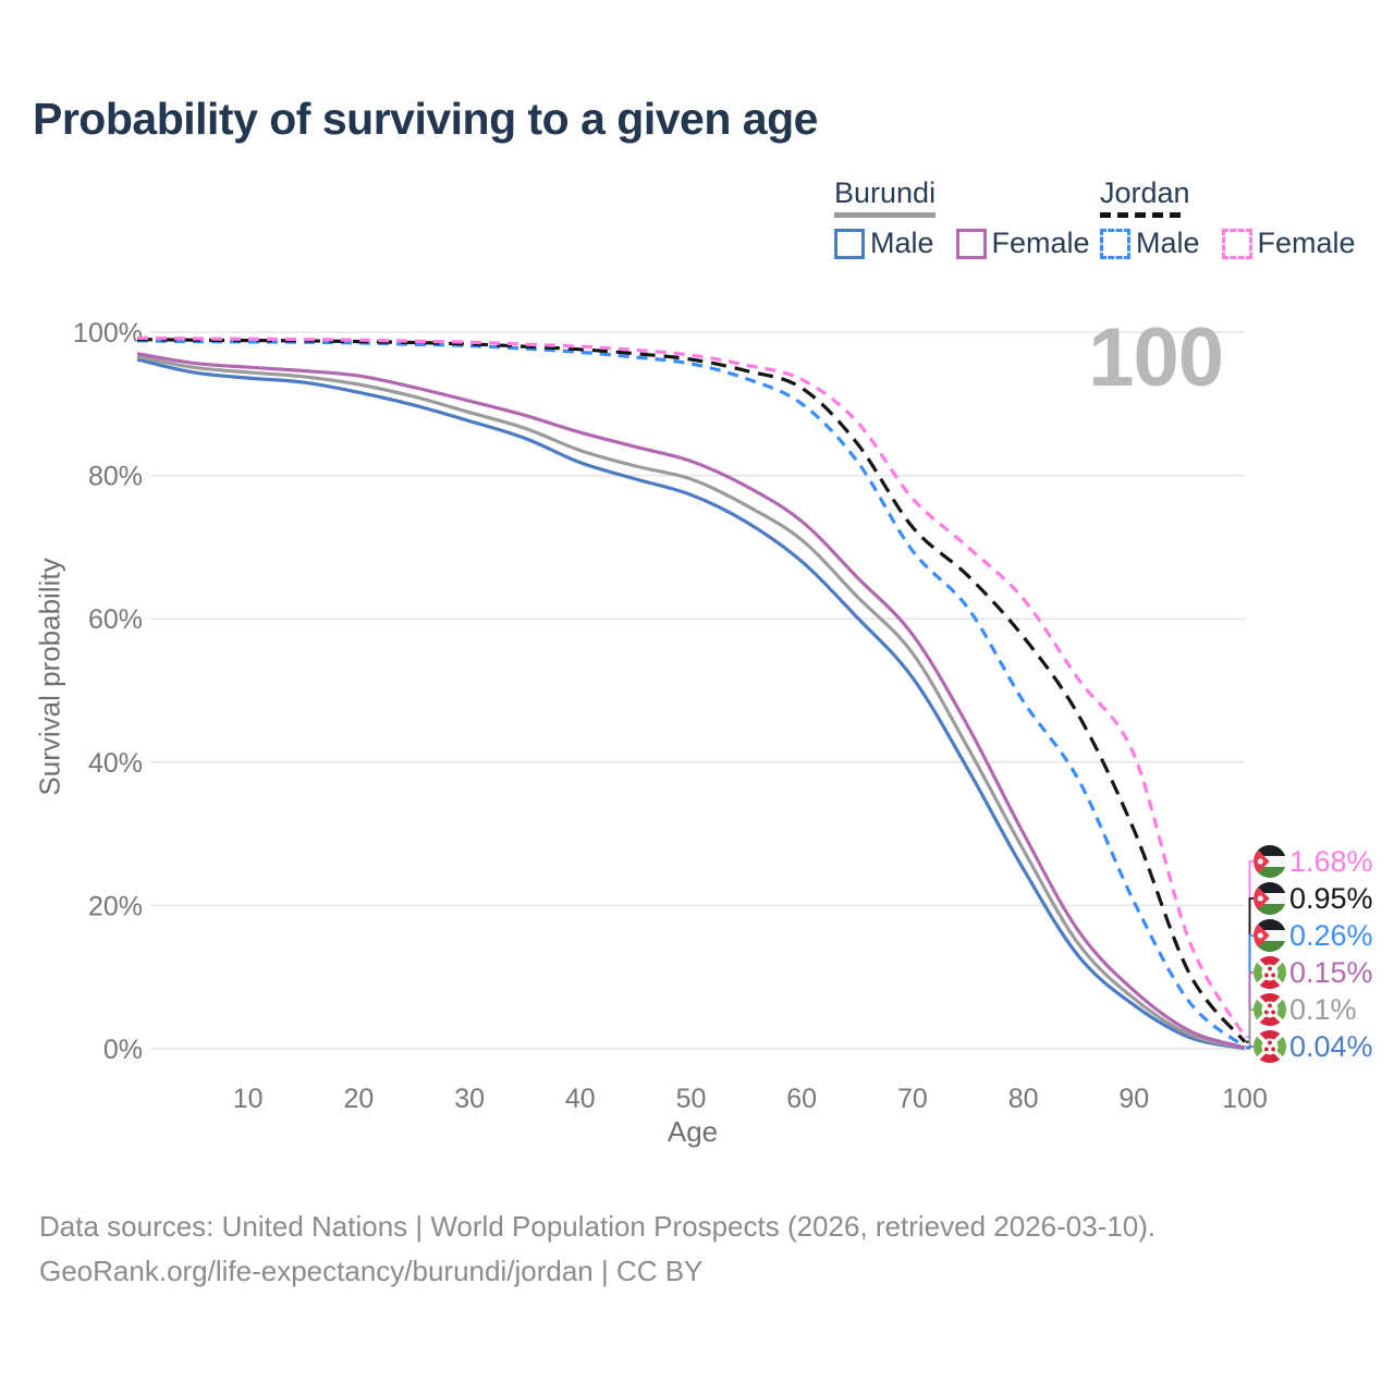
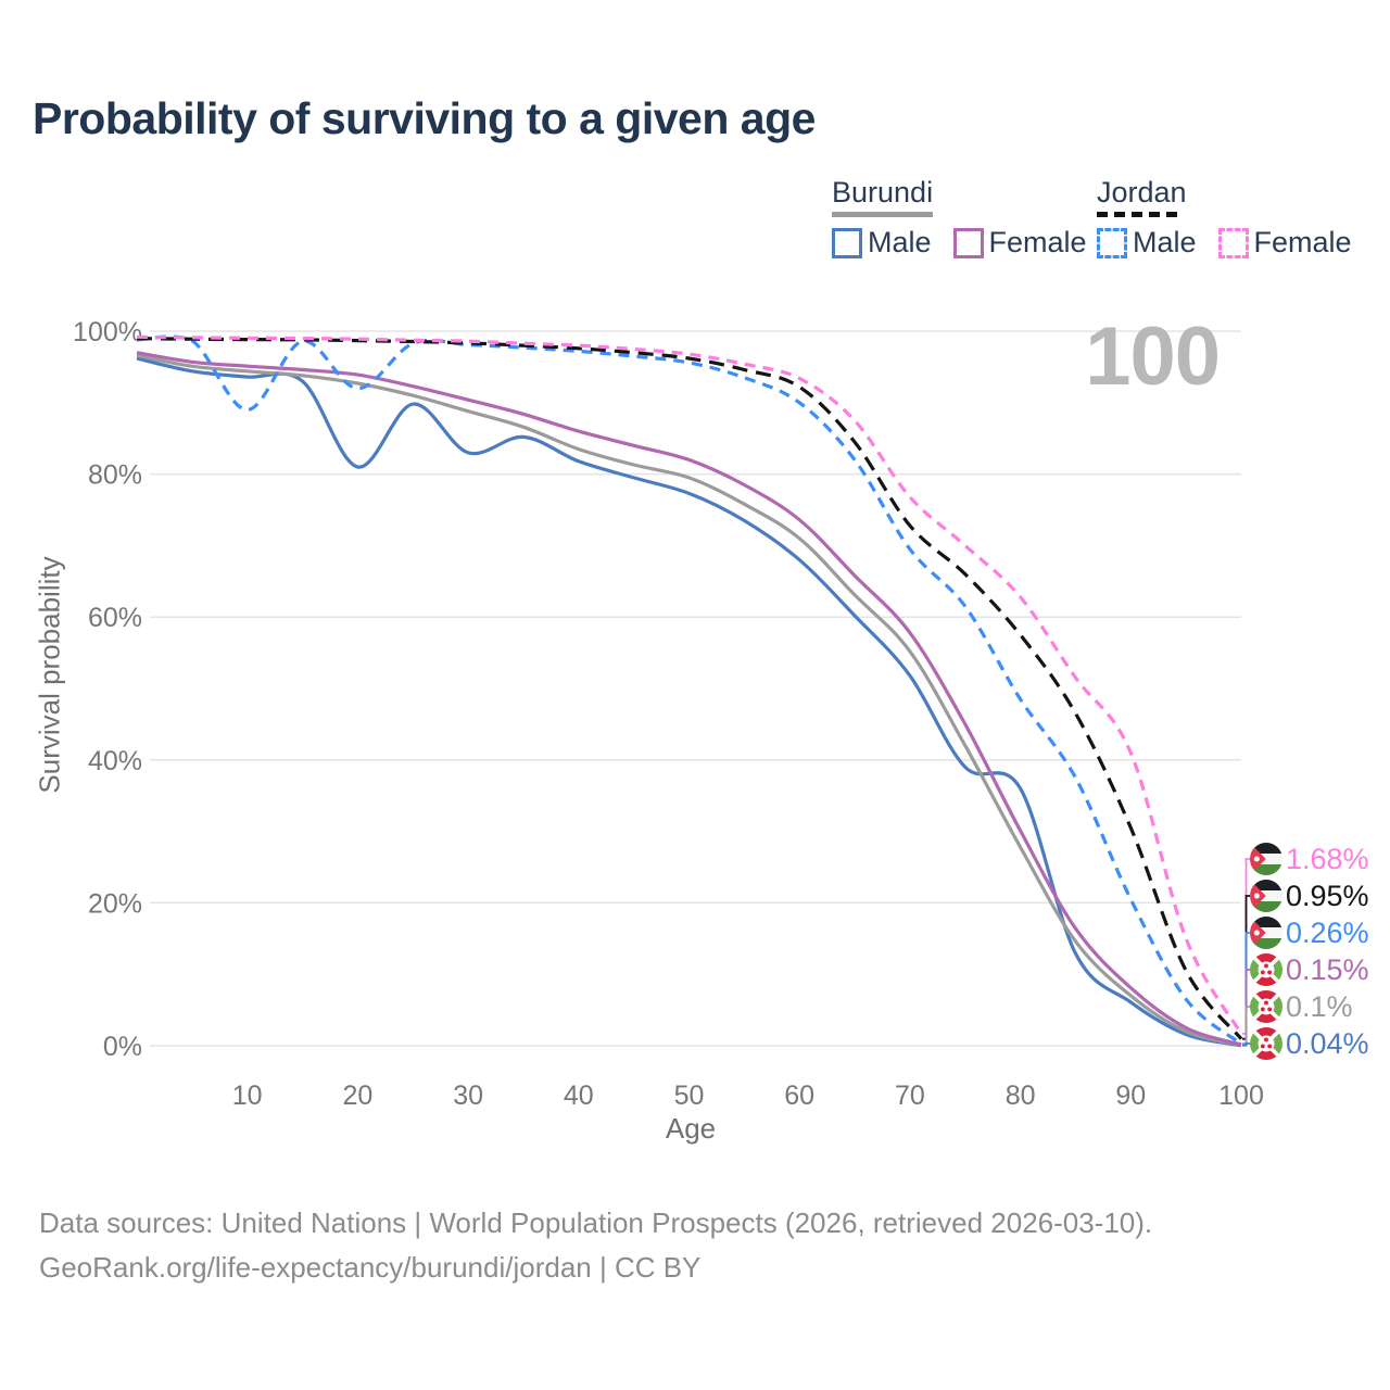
Jordan Male/10: 99% -> 89%
Jordan Male/20: 98% -> 92%
Burundi Male/20: 92% -> 81%
Burundi Male/30: 88% -> 83%
Burundi Male/80: 25% -> 36%
